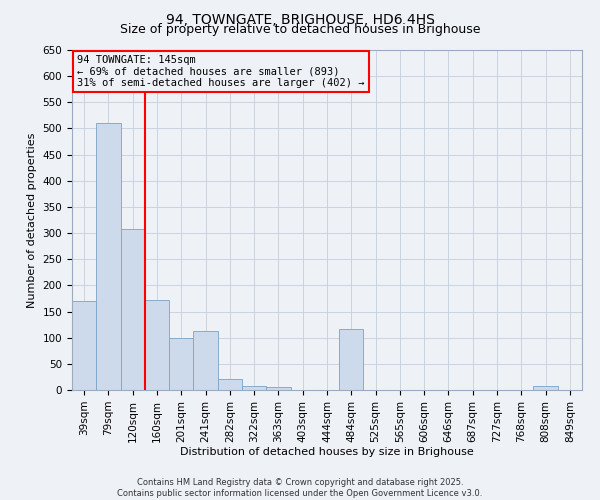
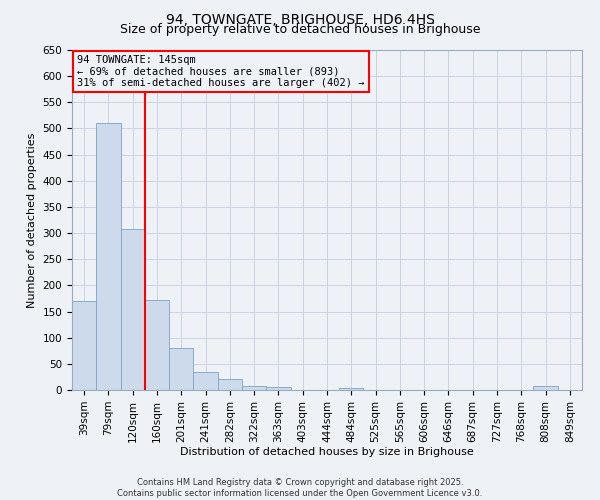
201sqm: 100 -> 80
241sqm: 112 -> 35
484sqm: 116 -> 3
